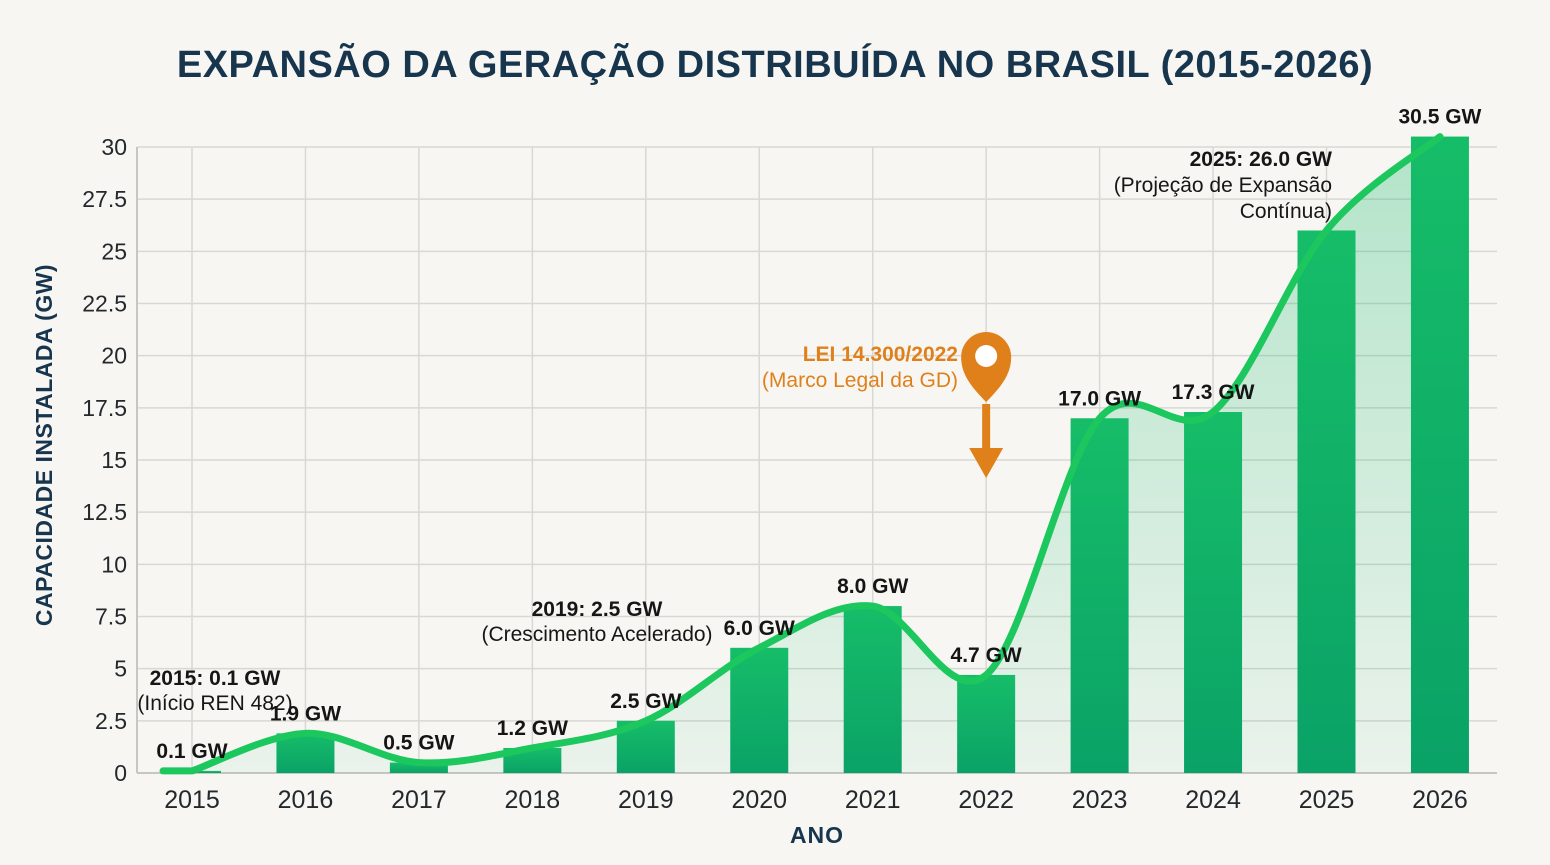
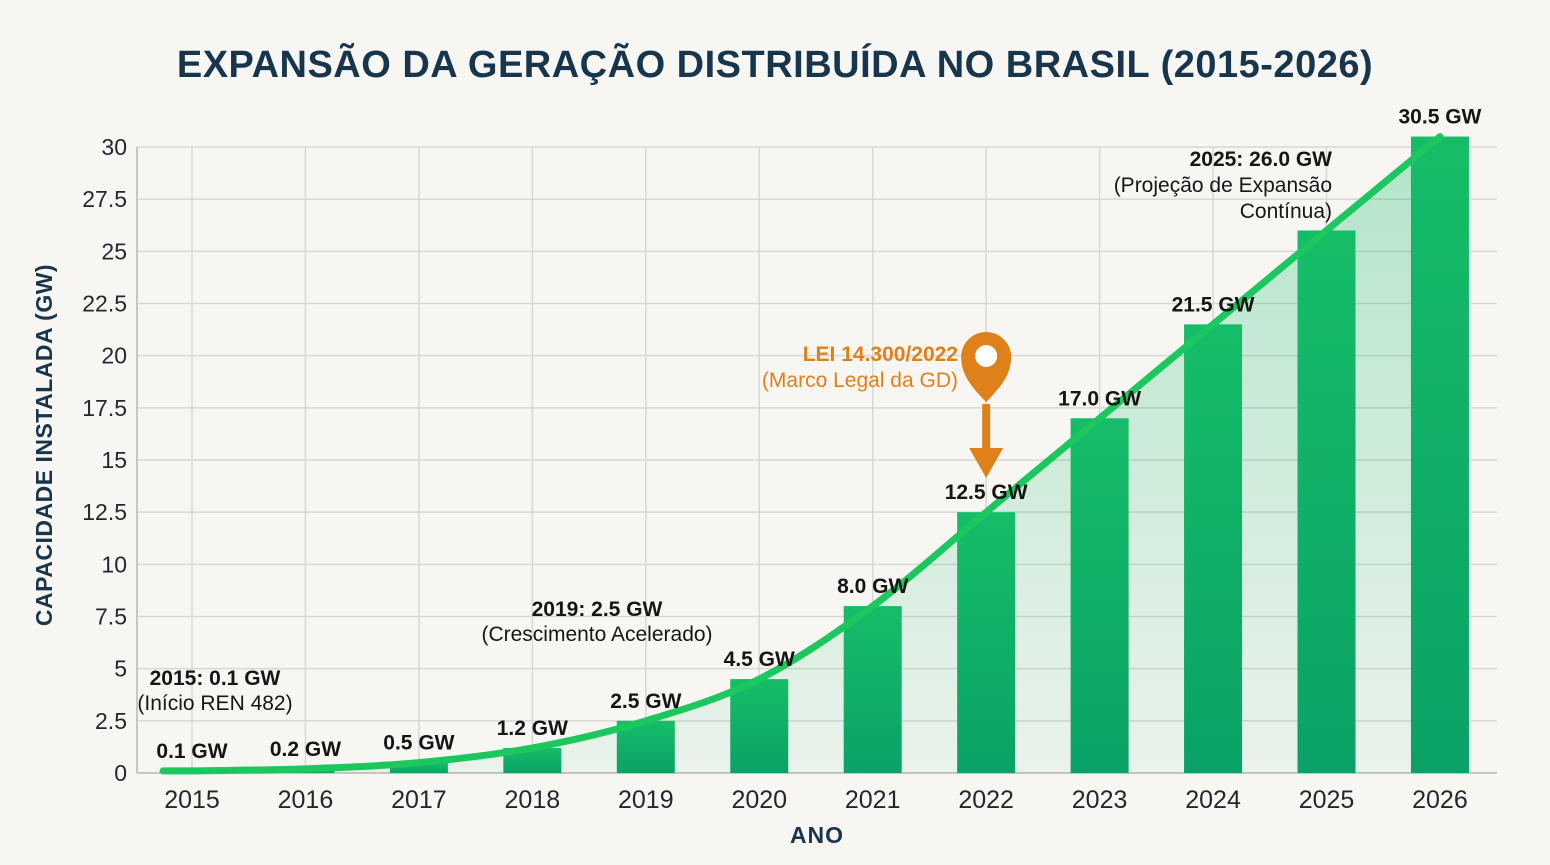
2016: 1.9 -> 0.2
2020: 6.0 -> 4.5
2022: 4.7 -> 12.5
2024: 17.3 -> 21.5
